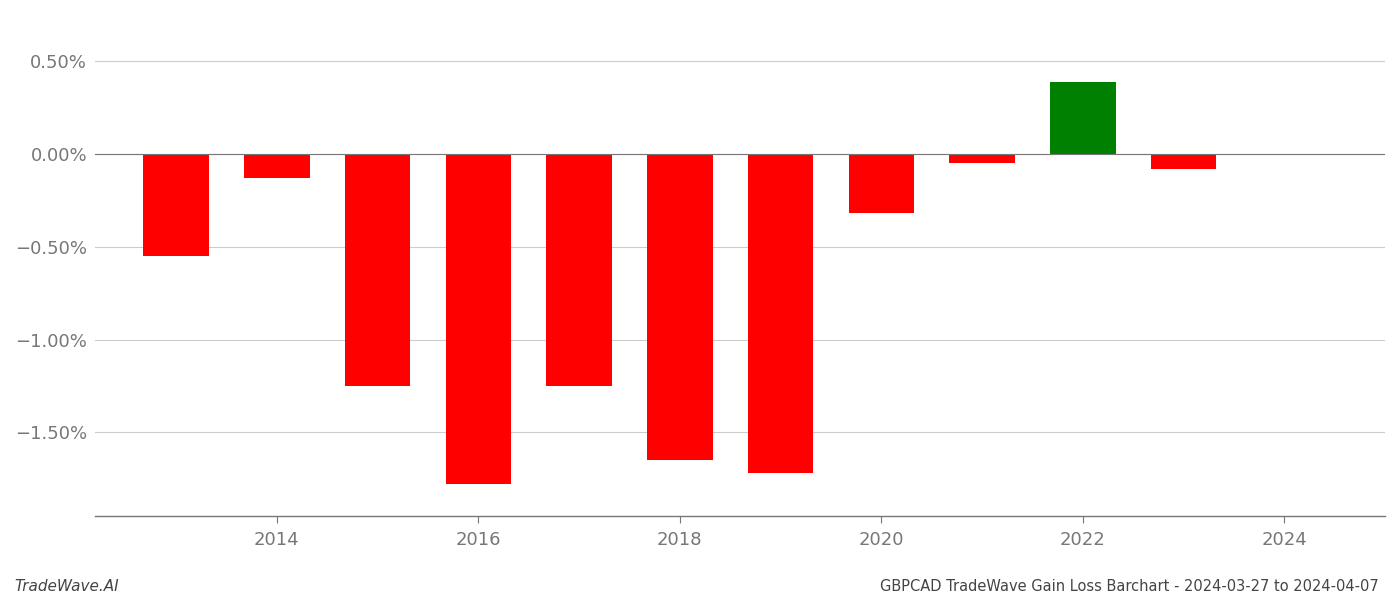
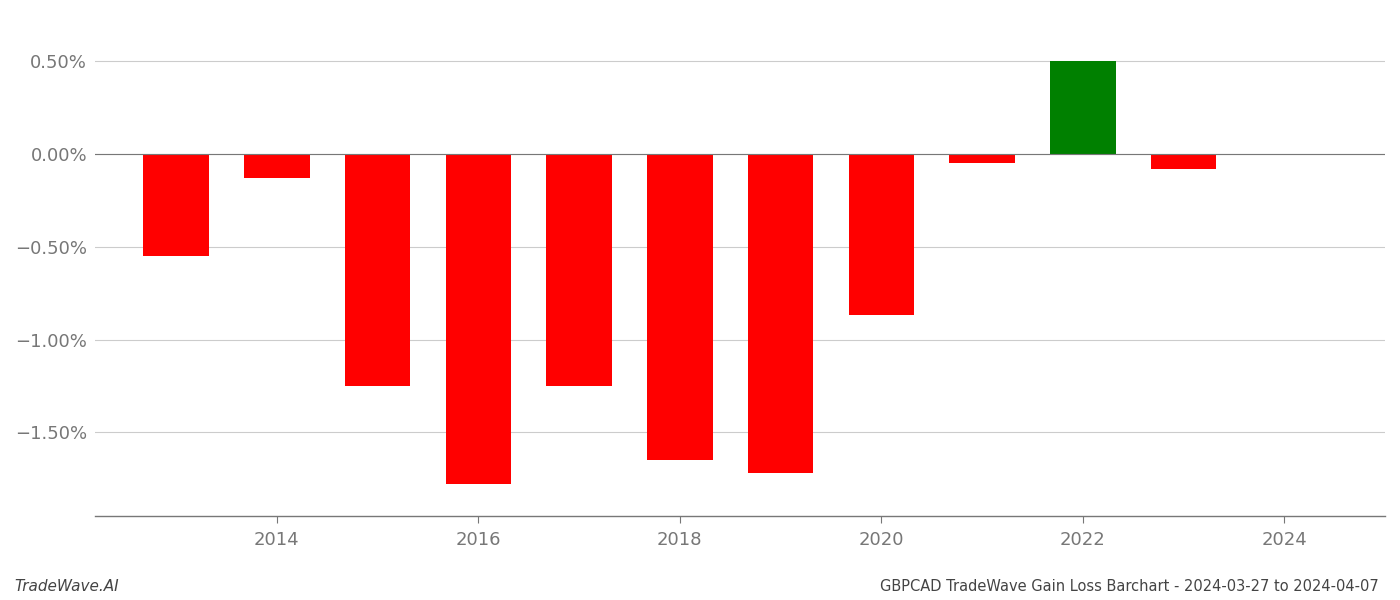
2020: -0.32% -> -0.87%
2022: 0.39% -> 0.50%
